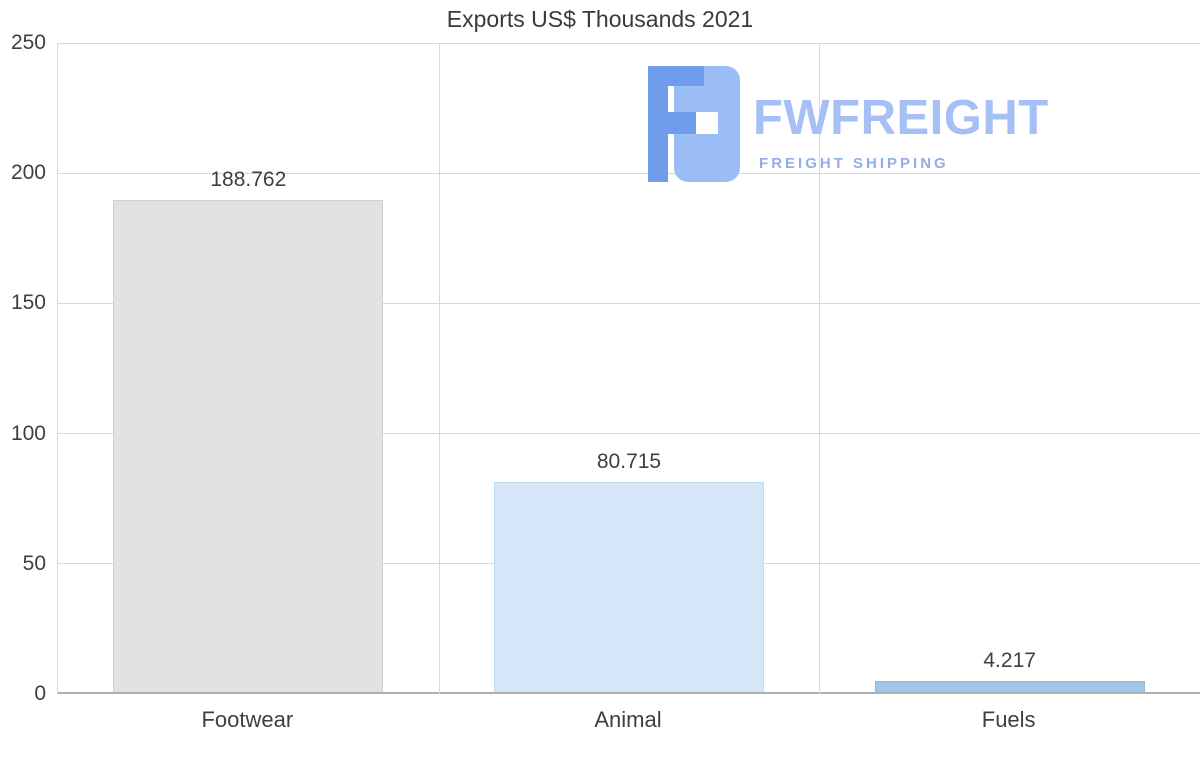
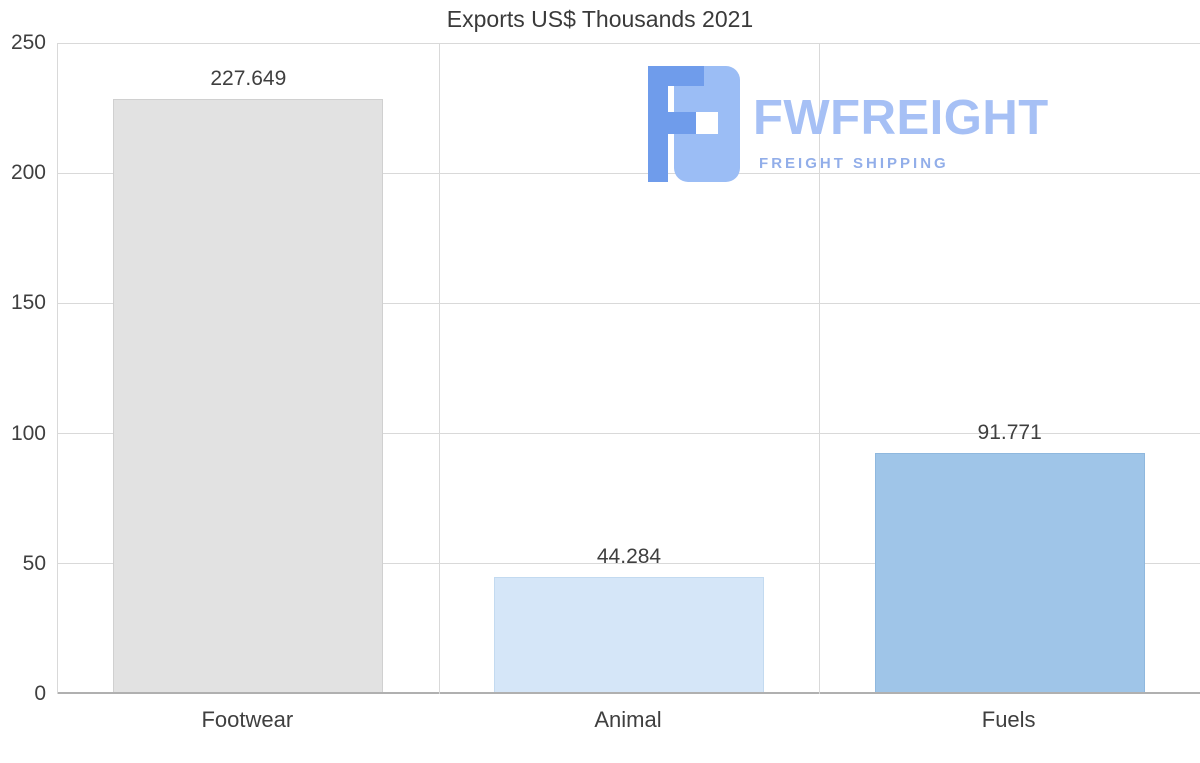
Footwear: 188.762 -> 227.649
Animal: 80.715 -> 44.284
Fuels: 4.217 -> 91.771
